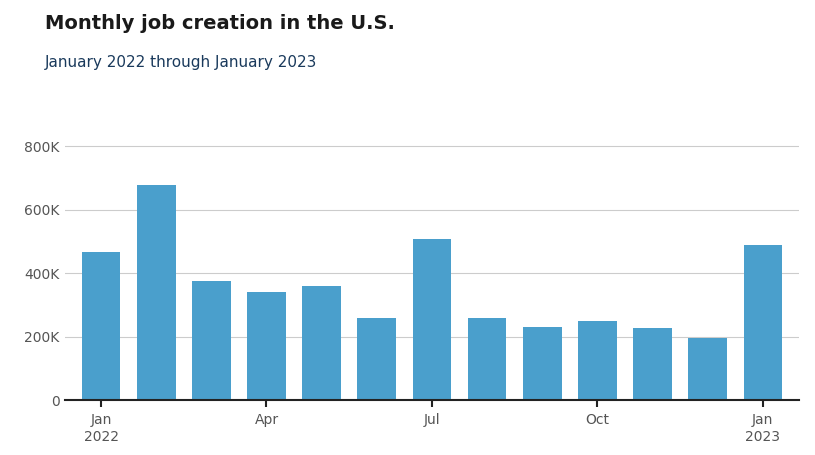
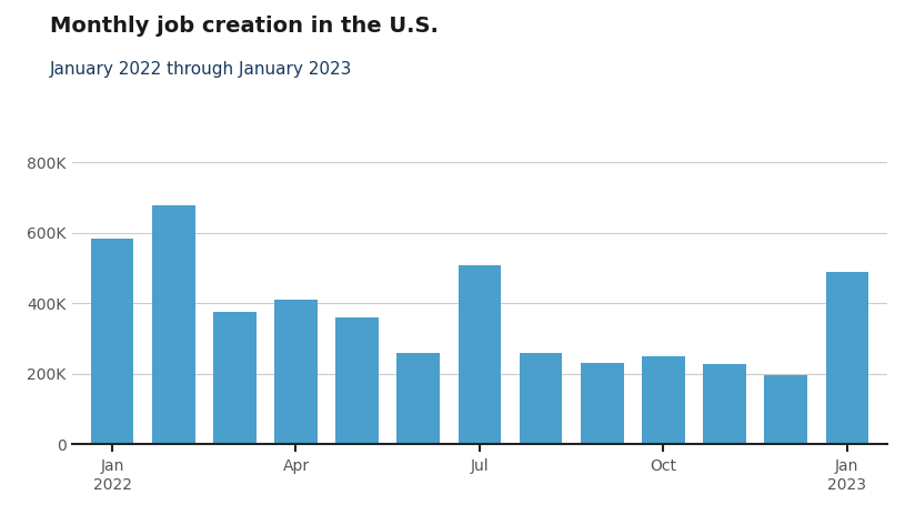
Jan 2022: 467K -> 585K
Apr: 340K -> 410K
